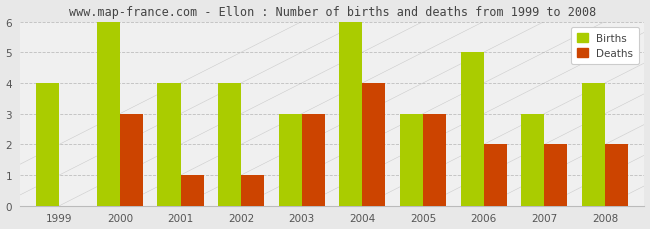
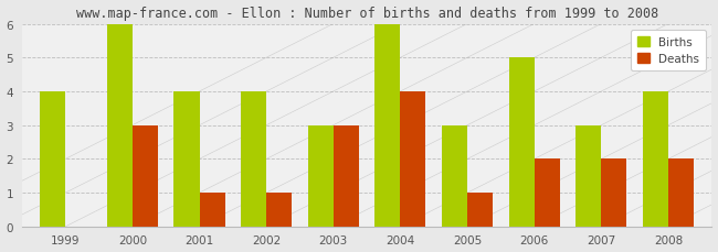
Deaths/2005: 3 -> 1
